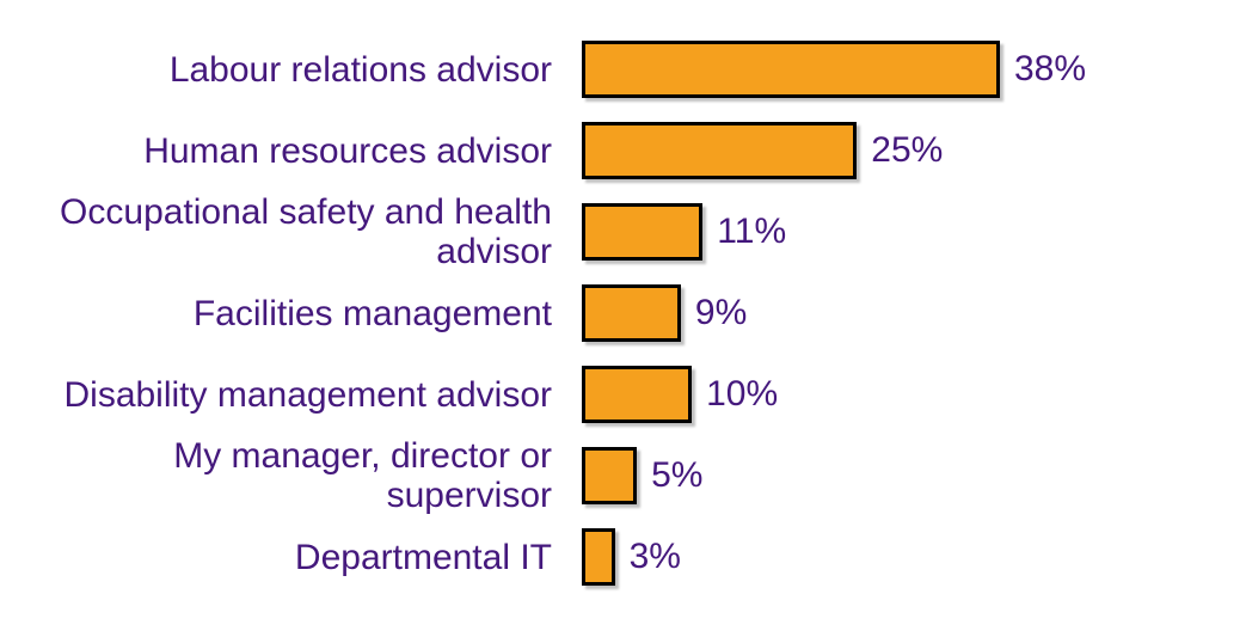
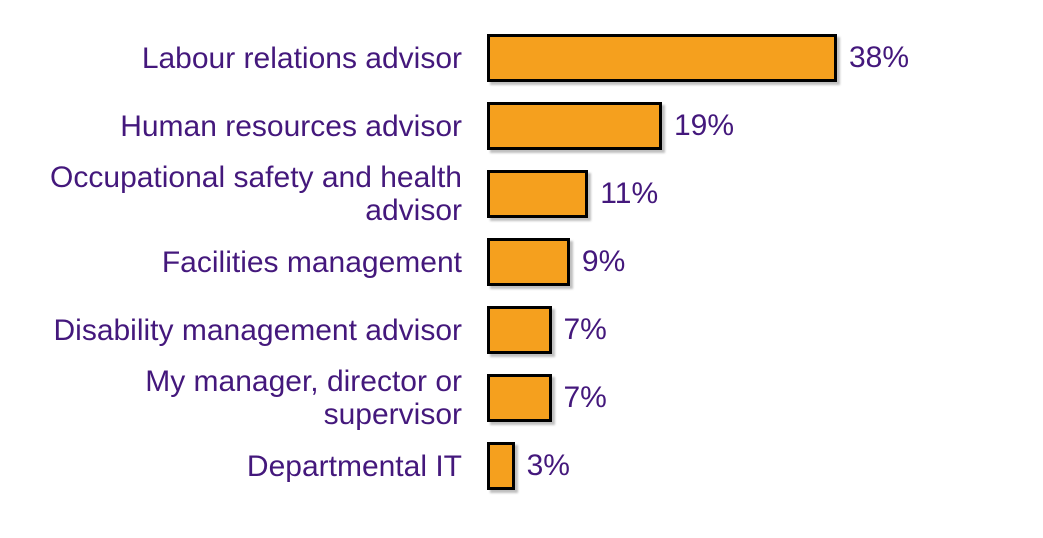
Human resources advisor: 25% -> 19%
Disability management advisor: 10% -> 7%
My manager, director or supervisor: 5% -> 7%
